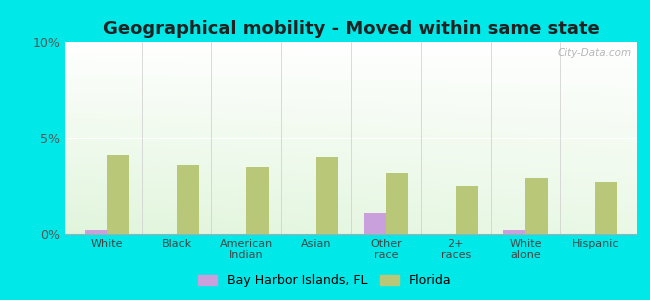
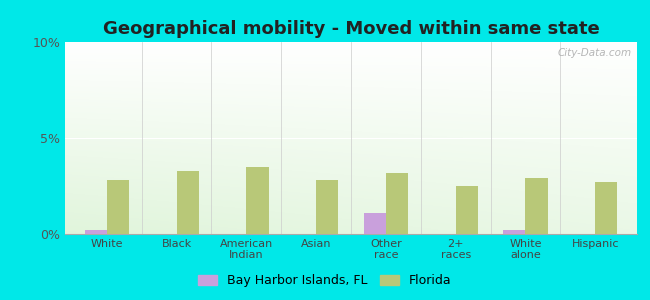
Florida/White: 4.1% -> 2.8%
Florida/Black: 3.6% -> 3.3%
Florida/Asian: 4.0% -> 2.8%
